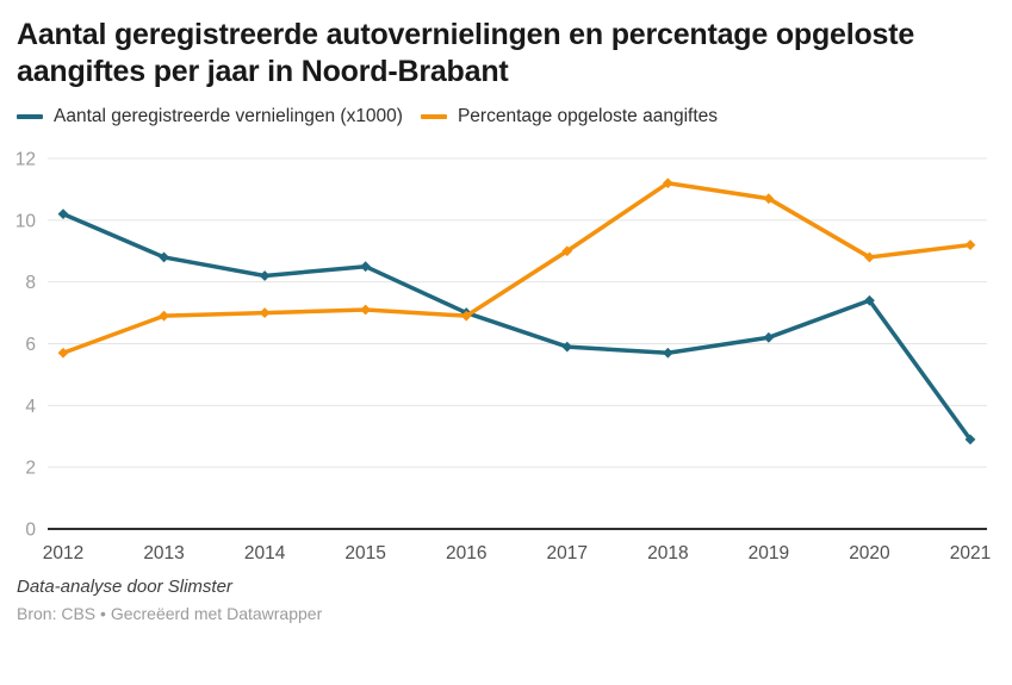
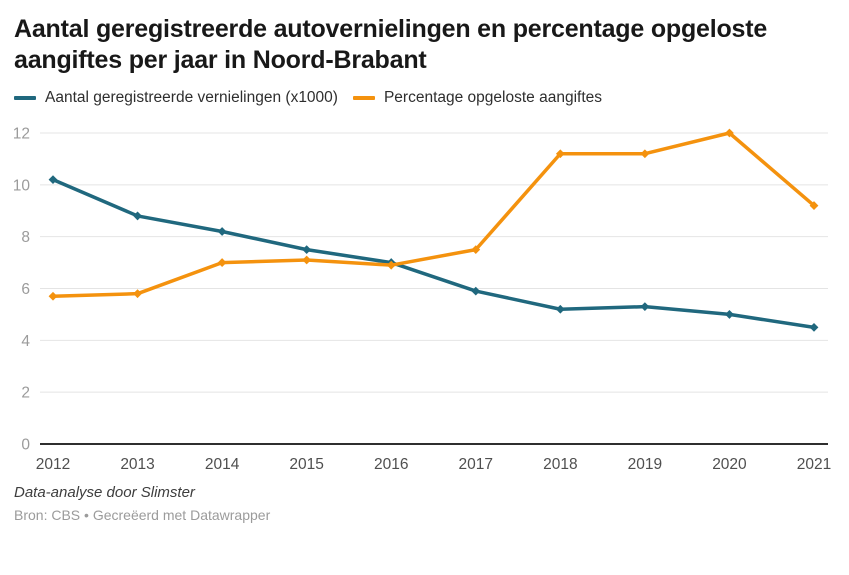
Percentage opgeloste aangiftes/2013: 6.9 -> 5.8
Aantal geregistreerde vernielingen (x1000)/2015: 8.5 -> 7.5
Percentage opgeloste aangiftes/2017: 9.0 -> 7.5
Aantal geregistreerde vernielingen (x1000)/2018: 5.7 -> 5.2
Aantal geregistreerde vernielingen (x1000)/2019: 6.2 -> 5.3
Percentage opgeloste aangiftes/2019: 10.7 -> 11.2
Aantal geregistreerde vernielingen (x1000)/2020: 7.4 -> 5.0
Percentage opgeloste aangiftes/2020: 8.8 -> 12.0
Aantal geregistreerde vernielingen (x1000)/2021: 2.9 -> 4.5
